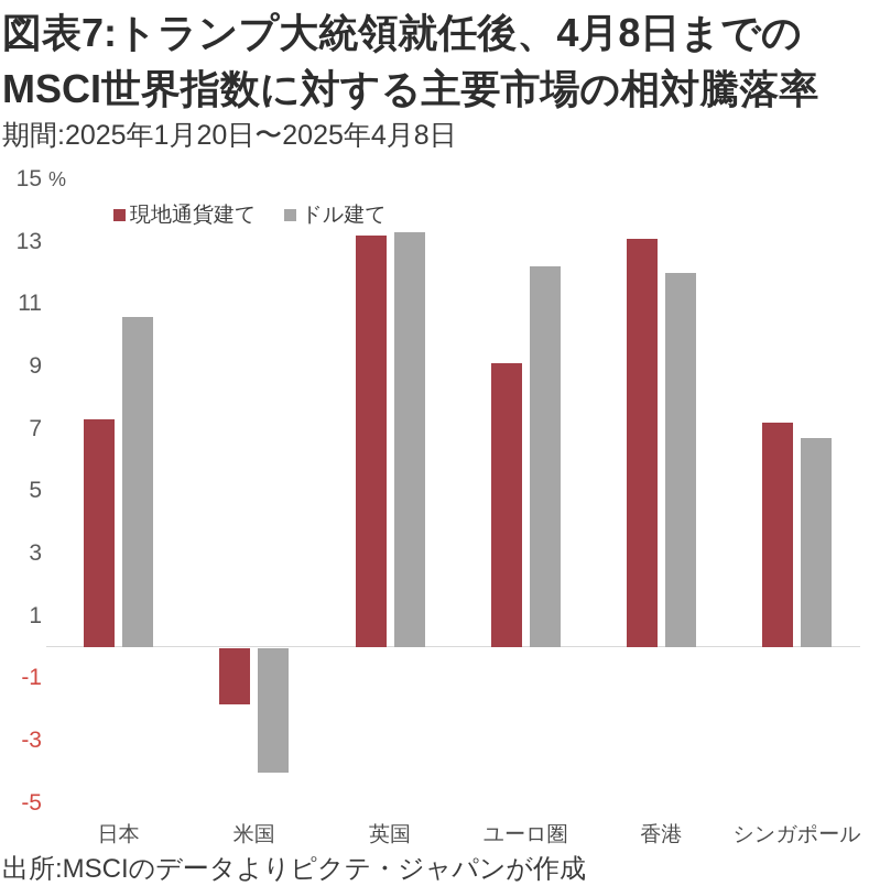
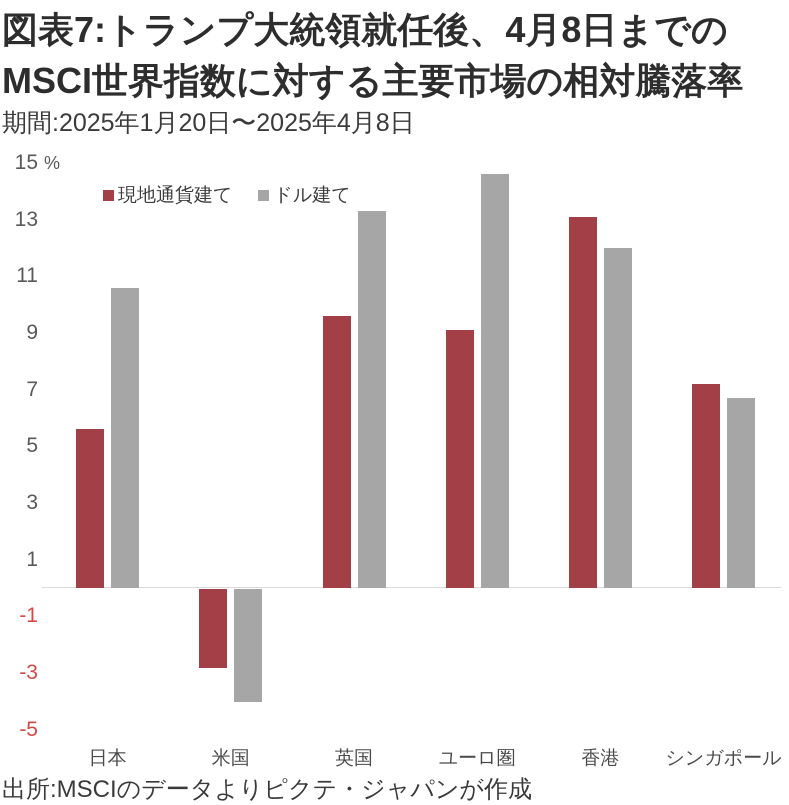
現地通貨建て/日本: 7.3 -> 5.6
現地通貨建て/米国: -1.8 -> -2.8
現地通貨建て/英国: 13.2 -> 9.6
ドル建て/ユーロ圏: 12.2 -> 14.6
